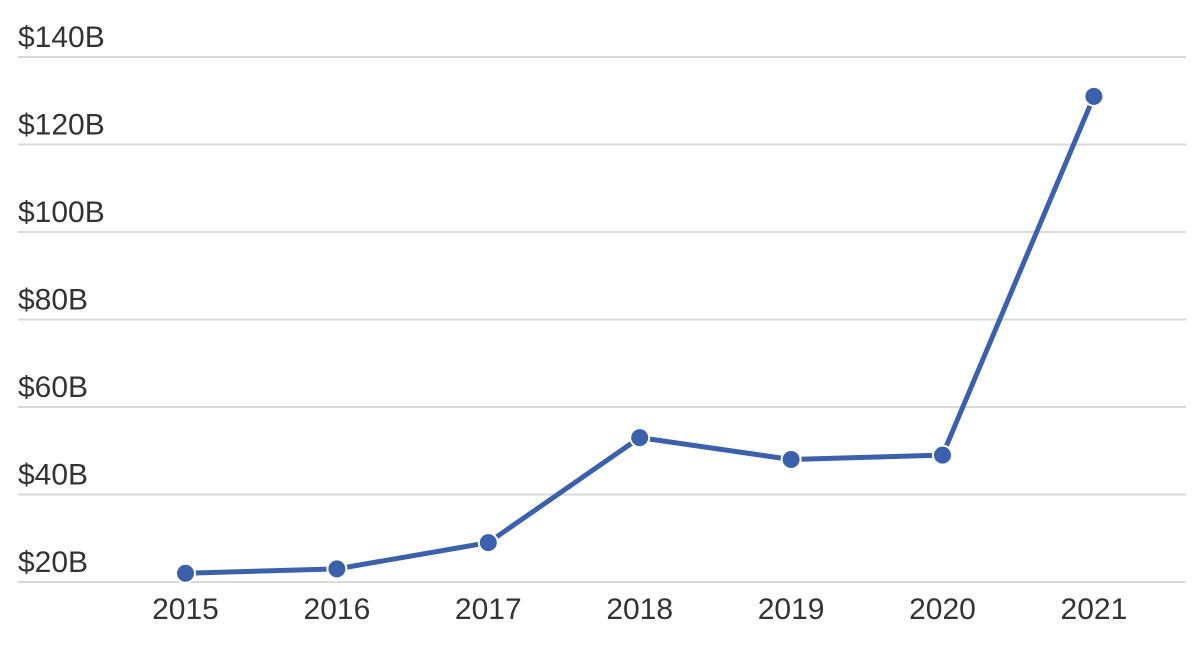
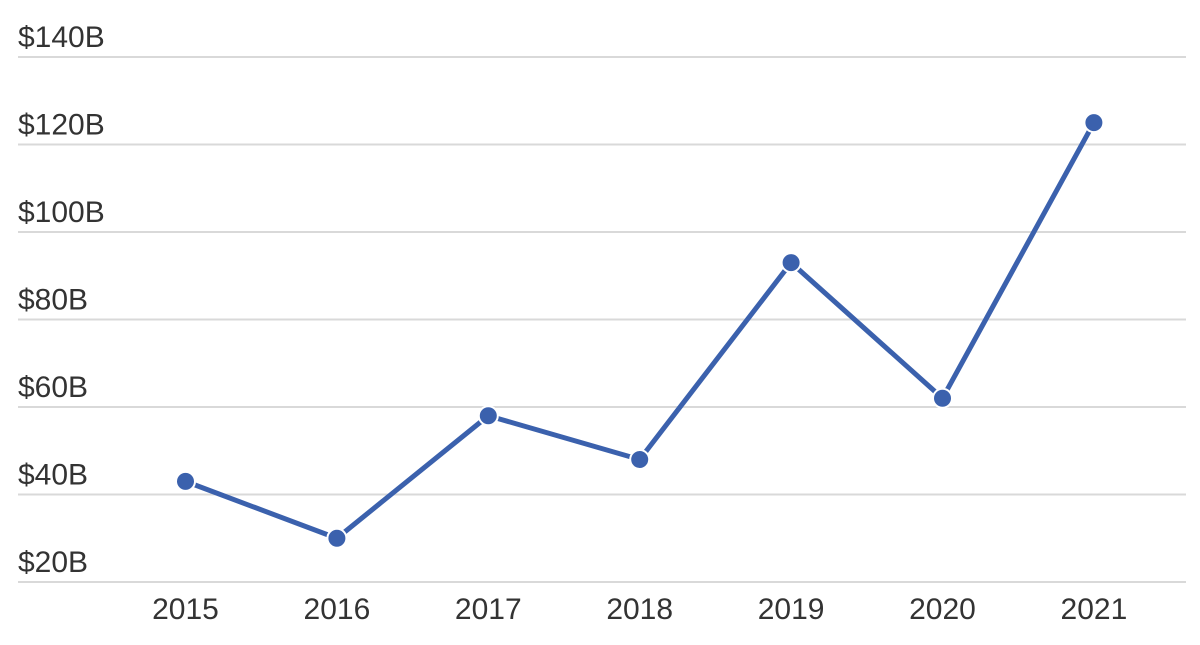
2015: $22B -> $43B
2016: $23B -> $30B
2017: $29B -> $58B
2018: $53B -> $48B
2019: $48B -> $93B
2020: $49B -> $62B
2021: $131B -> $125B
